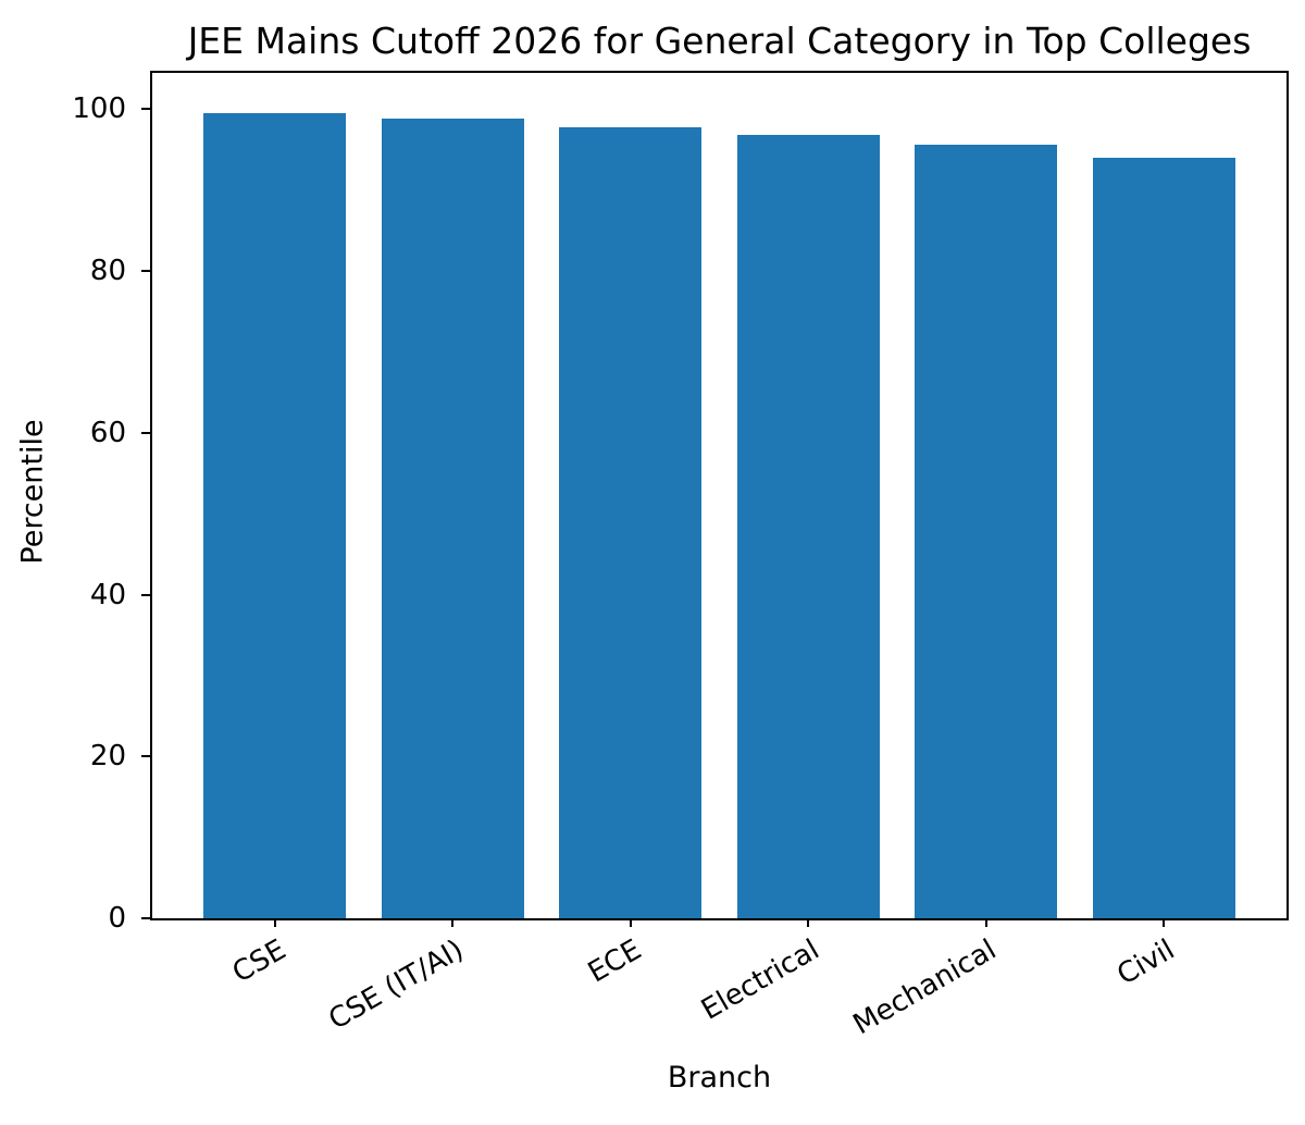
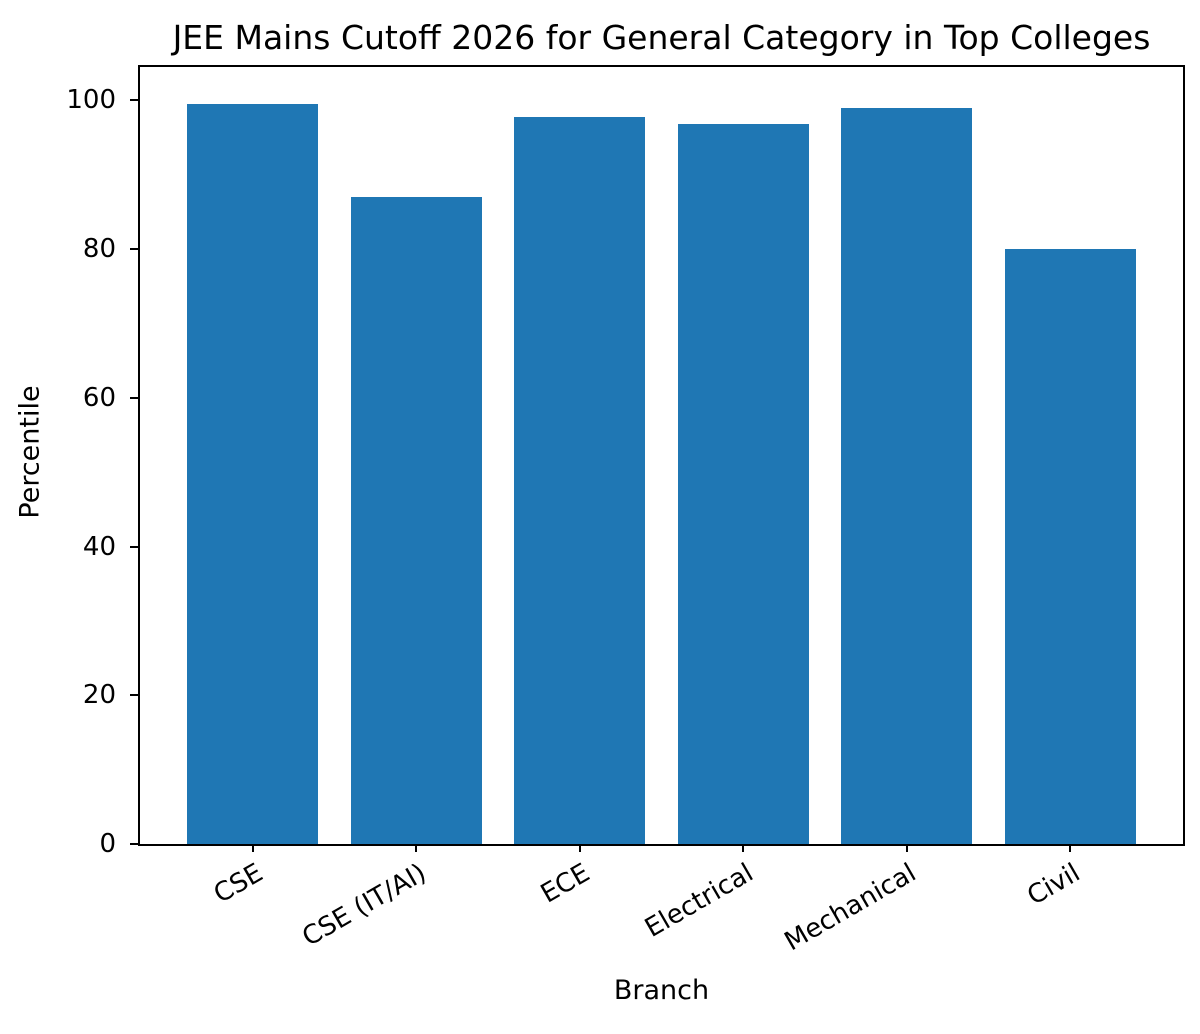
CSE (IT/AI): 99 -> 87
Mechanical: 96 -> 99
Civil: 94 -> 80
